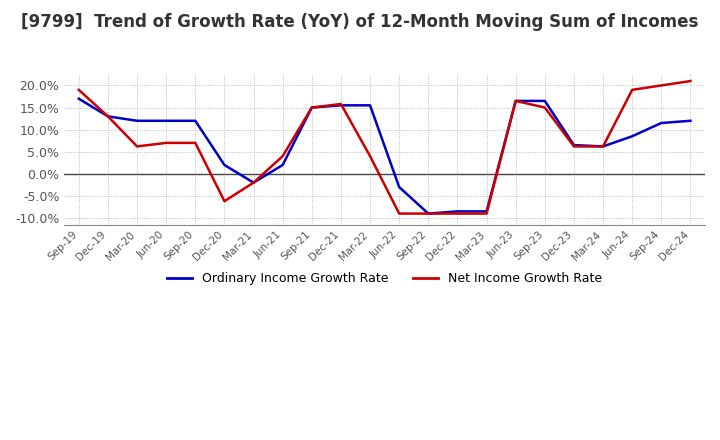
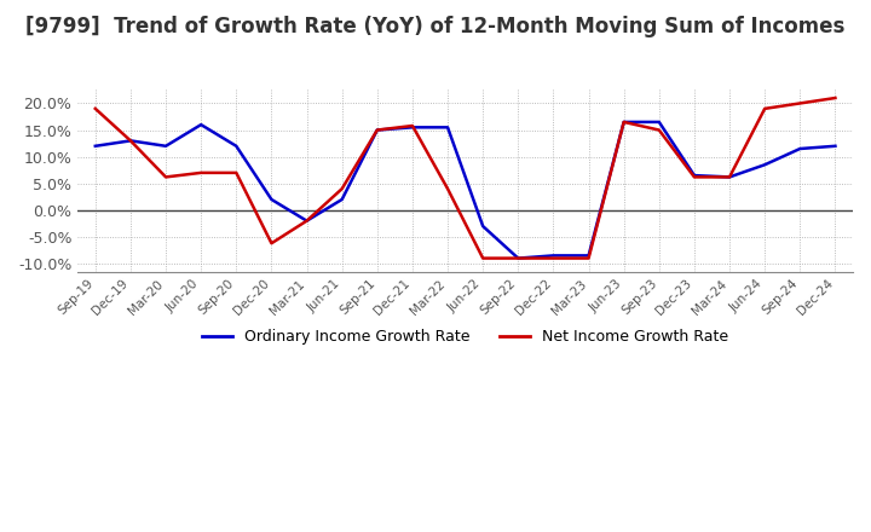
Ordinary Income Growth Rate/Sep-19: 17.0% -> 12.0%
Ordinary Income Growth Rate/Jun-20: 12.0% -> 16.0%
